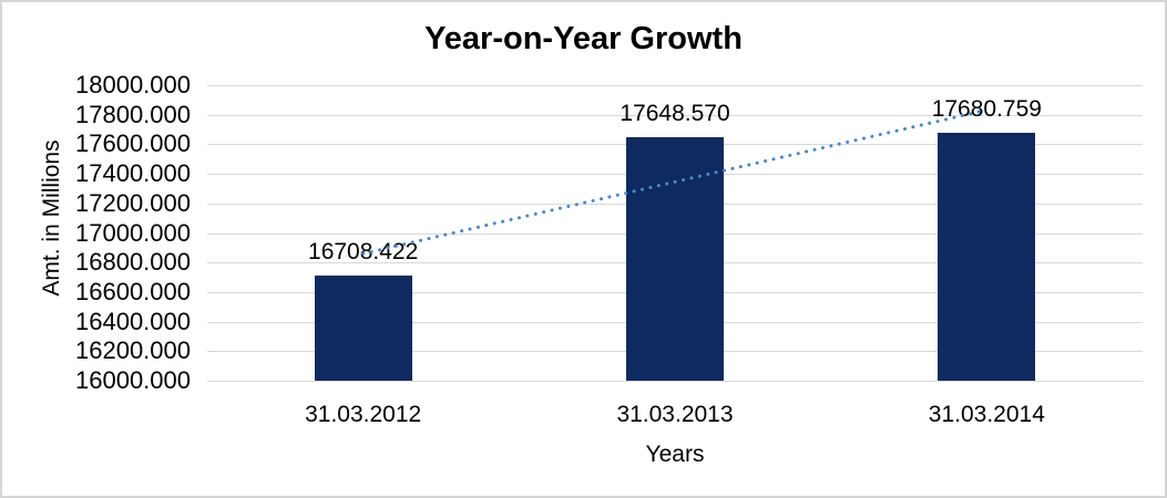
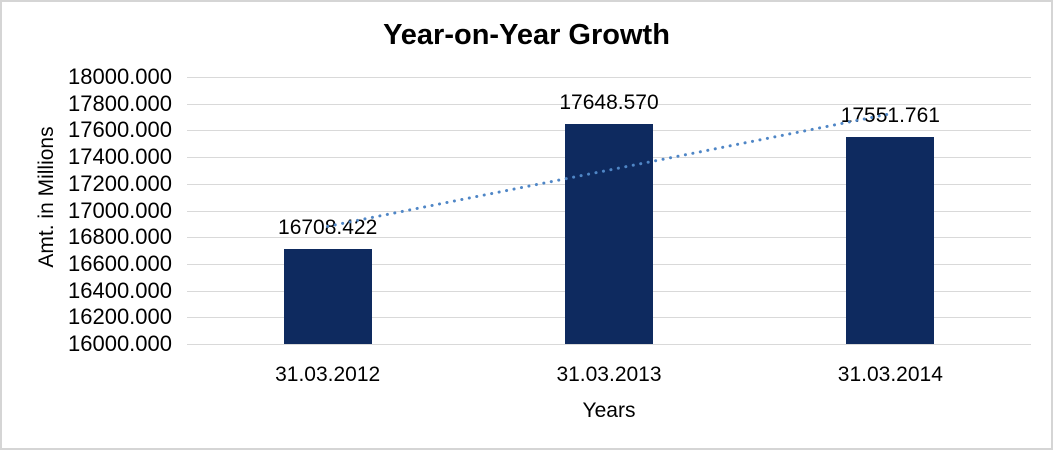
31.03.2014: 17680.759 -> 17551.761
